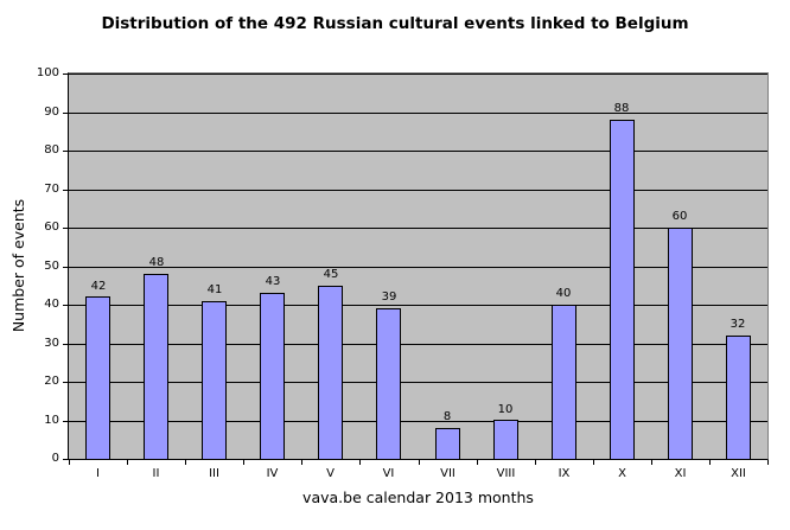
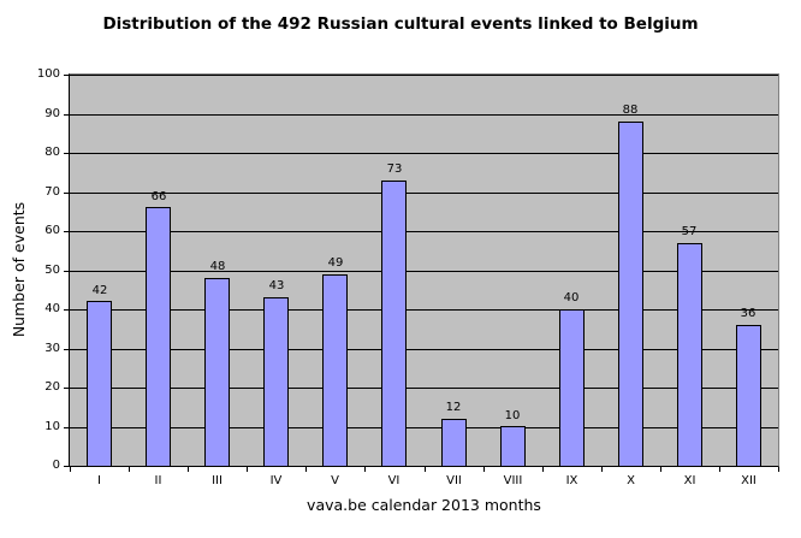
II: 48 -> 66
III: 41 -> 48
V: 45 -> 49
VI: 39 -> 73
VII: 8 -> 12
XI: 60 -> 57
XII: 32 -> 36
